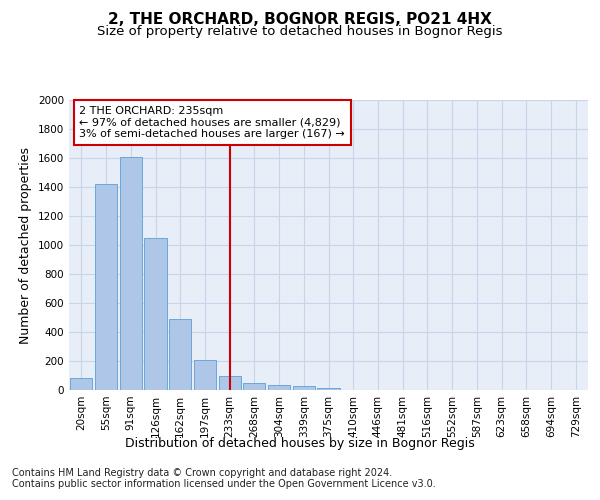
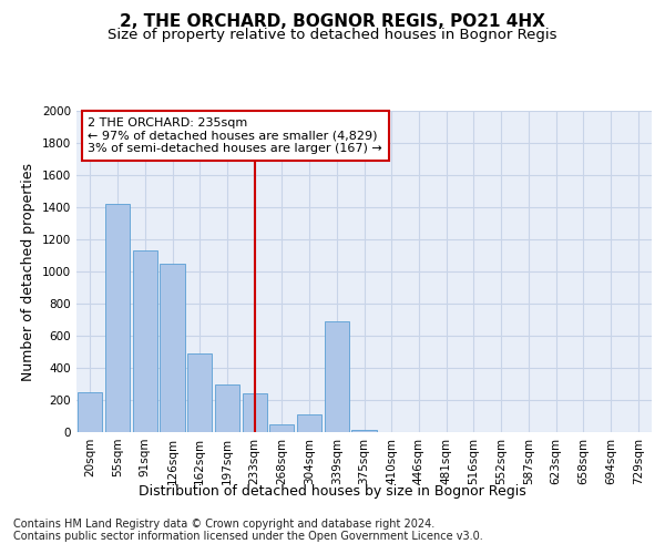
20sqm: 80 -> 250
91sqm: 1610 -> 1130
197sqm: 210 -> 300
233sqm: 100 -> 240
304sqm: 40 -> 110
339sqm: 20 -> 690
